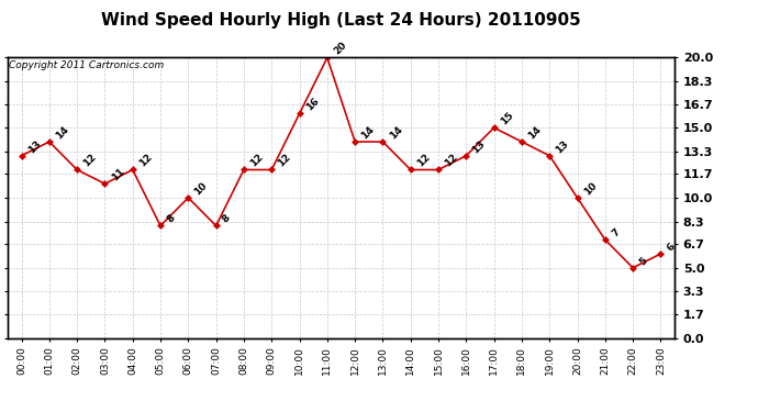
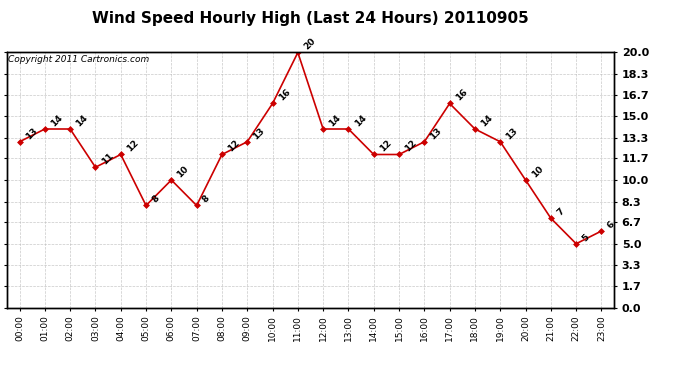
02:00: 12 -> 14
09:00: 12 -> 13
17:00: 15 -> 16
